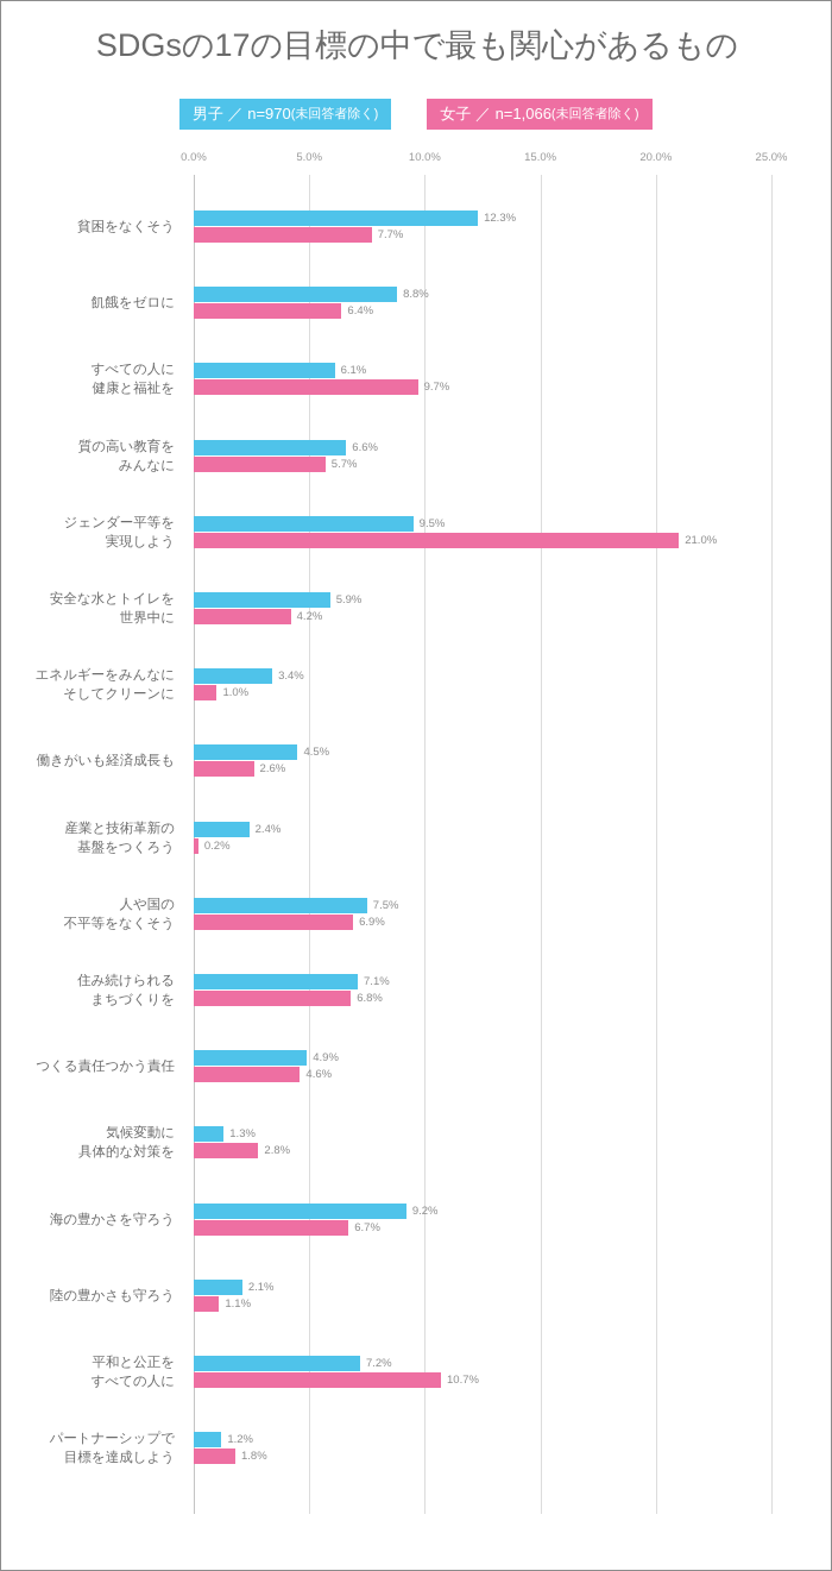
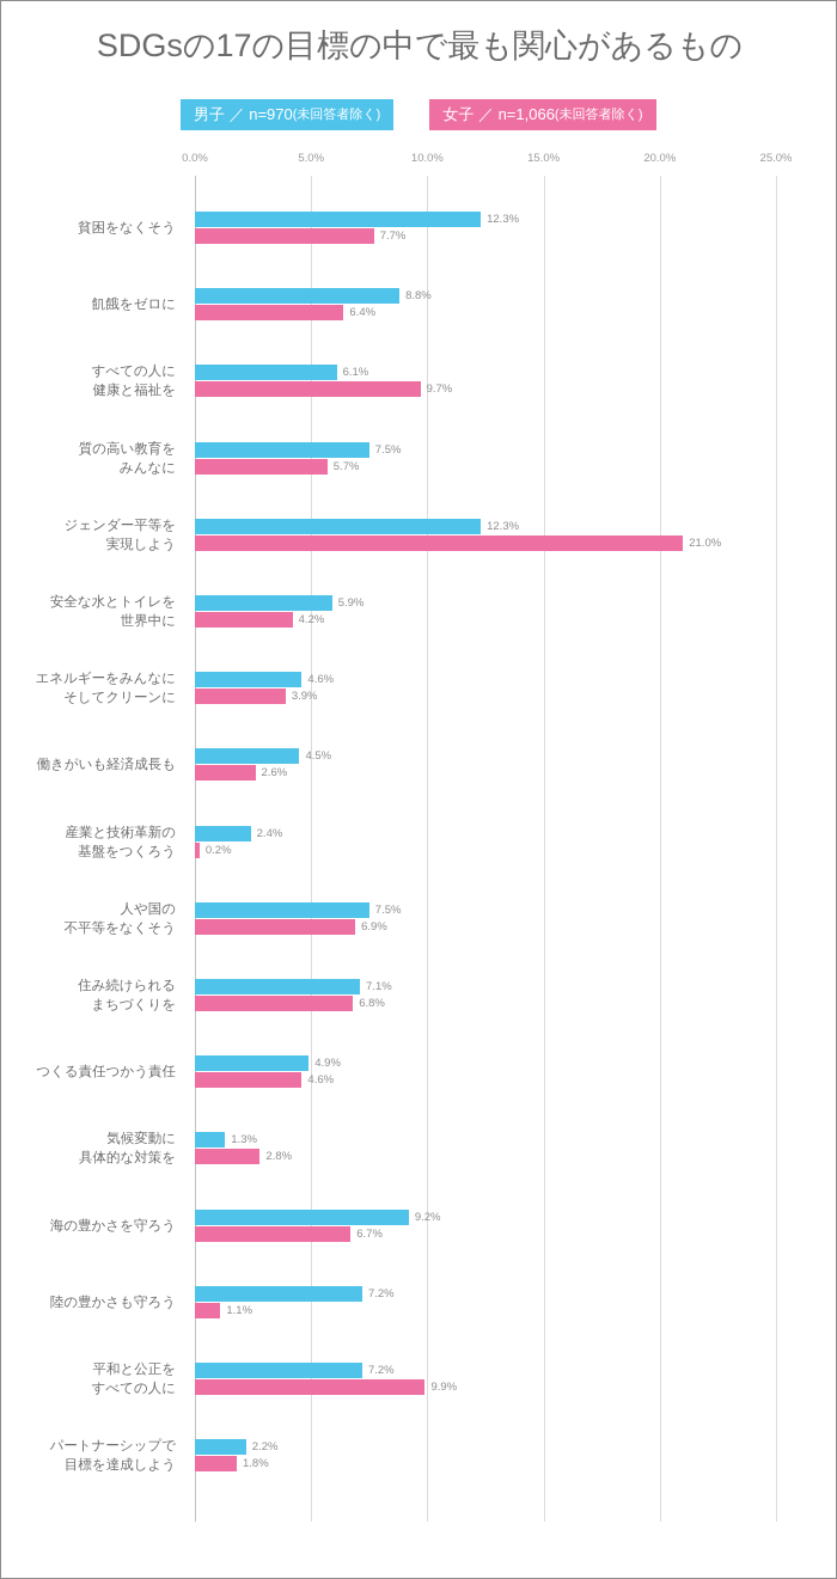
男子 ／ n=970(未回答者除く)/質の高い教育を みんなに: 6.6% -> 7.5%
男子 ／ n=970(未回答者除く)/ジェンダー平等を 実現しよう: 9.5% -> 12.3%
男子 ／ n=970(未回答者除く)/エネルギーをみんなに そしてクリーンに: 3.4% -> 4.6%
女子 ／ n=1,066(未回答者除く)/エネルギーをみんなに そしてクリーンに: 1.0% -> 3.9%
男子 ／ n=970(未回答者除く)/陸の豊かさも守ろう: 2.1% -> 7.2%
女子 ／ n=1,066(未回答者除く)/平和と公正を すべての人に: 10.7% -> 9.9%
男子 ／ n=970(未回答者除く)/パートナーシップで 目標を達成しよう: 1.2% -> 2.2%
